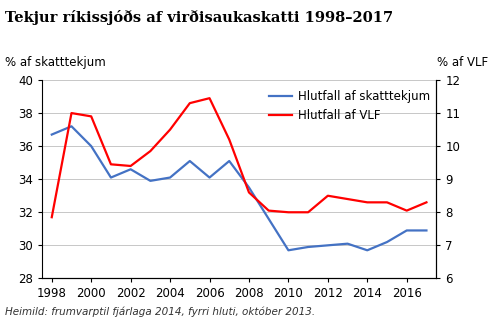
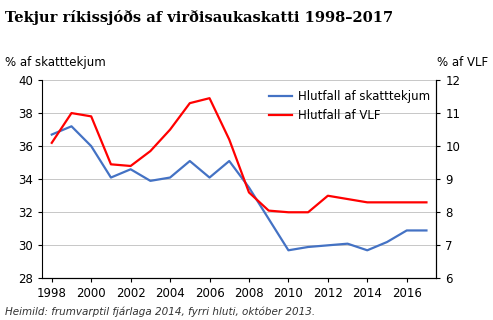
Hlutfall af VLF/1998: 7.85 -> 10.10
Hlutfall af VLF/2016: 8.05 -> 8.30
